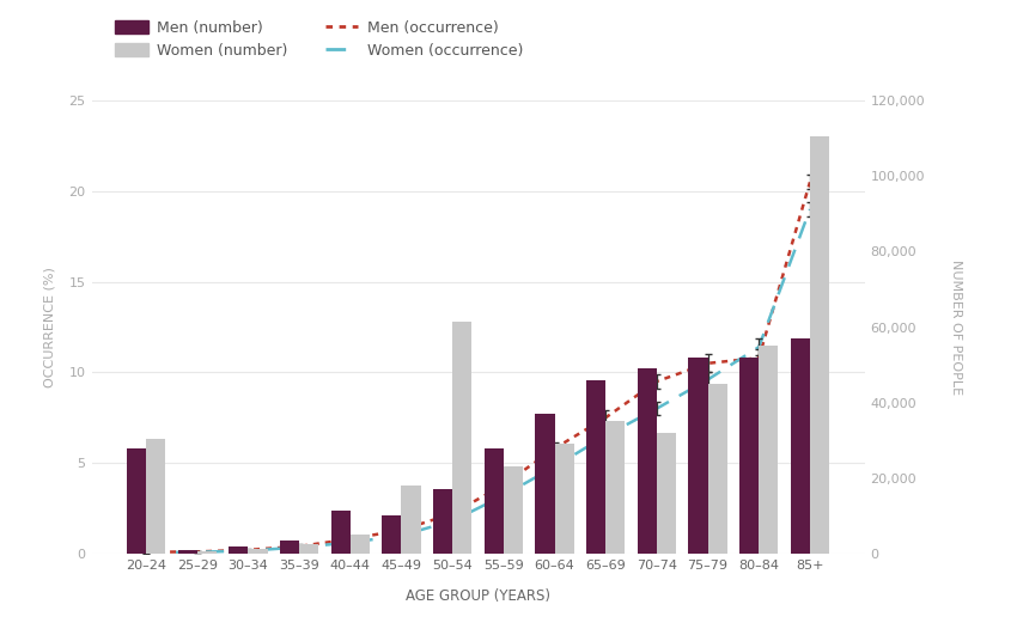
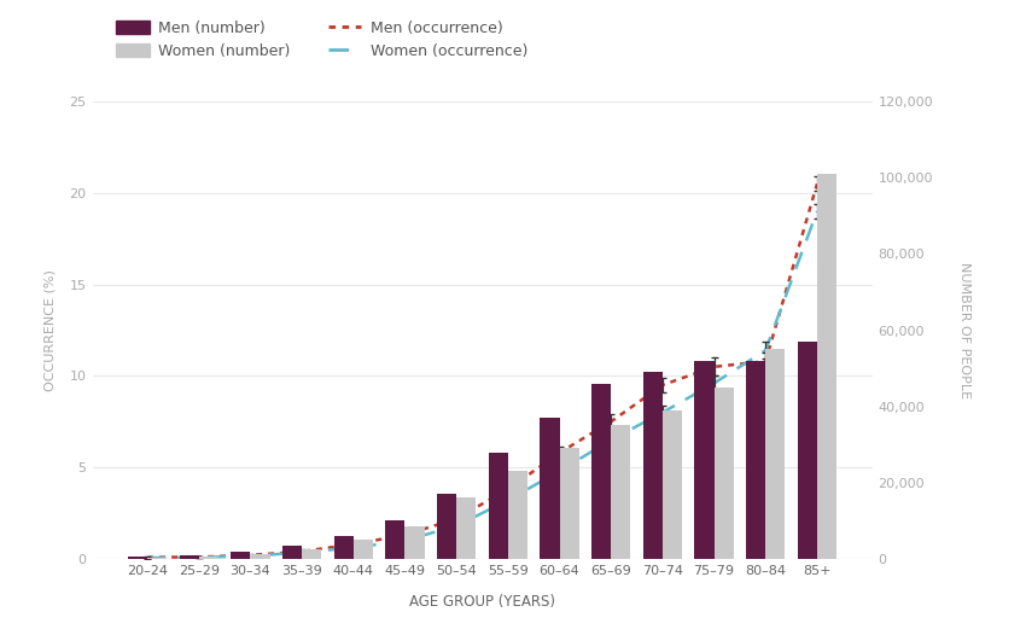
Men (number)/20–24: 28,000 -> 500
Women (number)/20–24: 30,500 -> 400
Men (number)/40–44: 11,500 -> 6,000
Women (number)/45–49: 18,000 -> 8,500
Women (number)/50–54: 61,500 -> 16,000
Women (number)/70–74: 32,000 -> 39,000
Women (number)/85+: 110,500 -> 101,000
